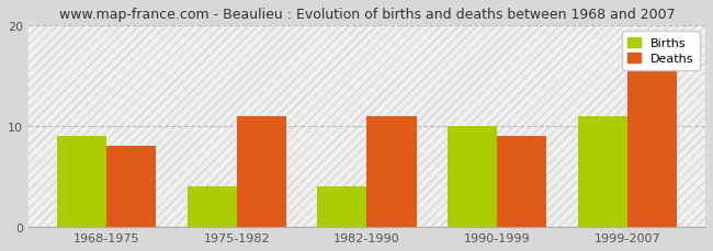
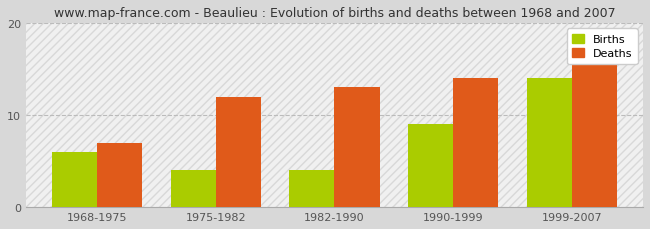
Births/1968-1975: 9 -> 6
Deaths/1968-1975: 8 -> 7
Deaths/1975-1982: 11 -> 12
Deaths/1982-1990: 11 -> 13
Births/1990-1999: 10 -> 9
Deaths/1990-1999: 9 -> 14
Births/1999-2007: 11 -> 14
